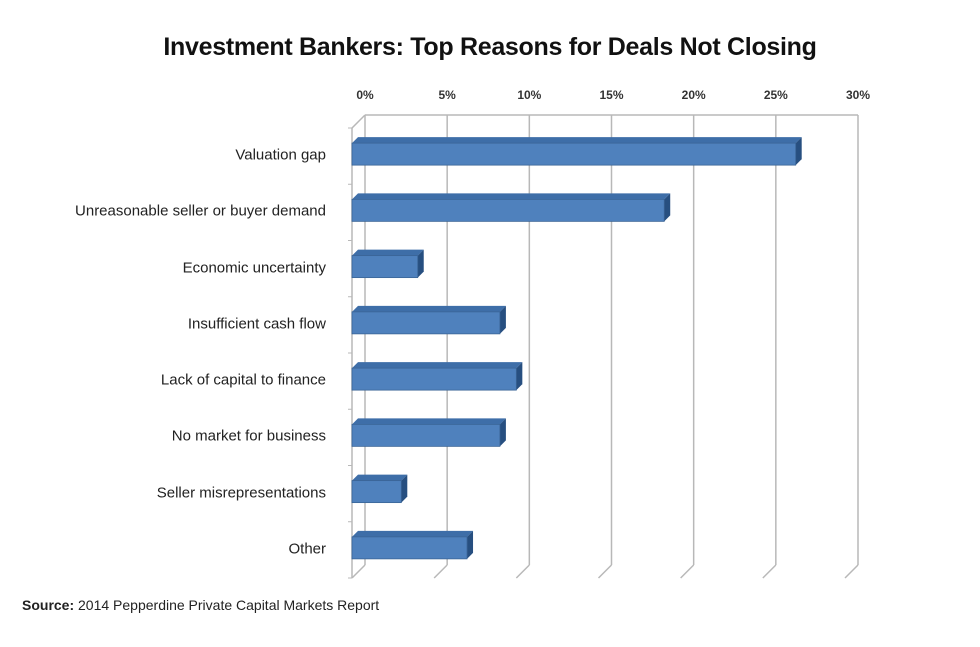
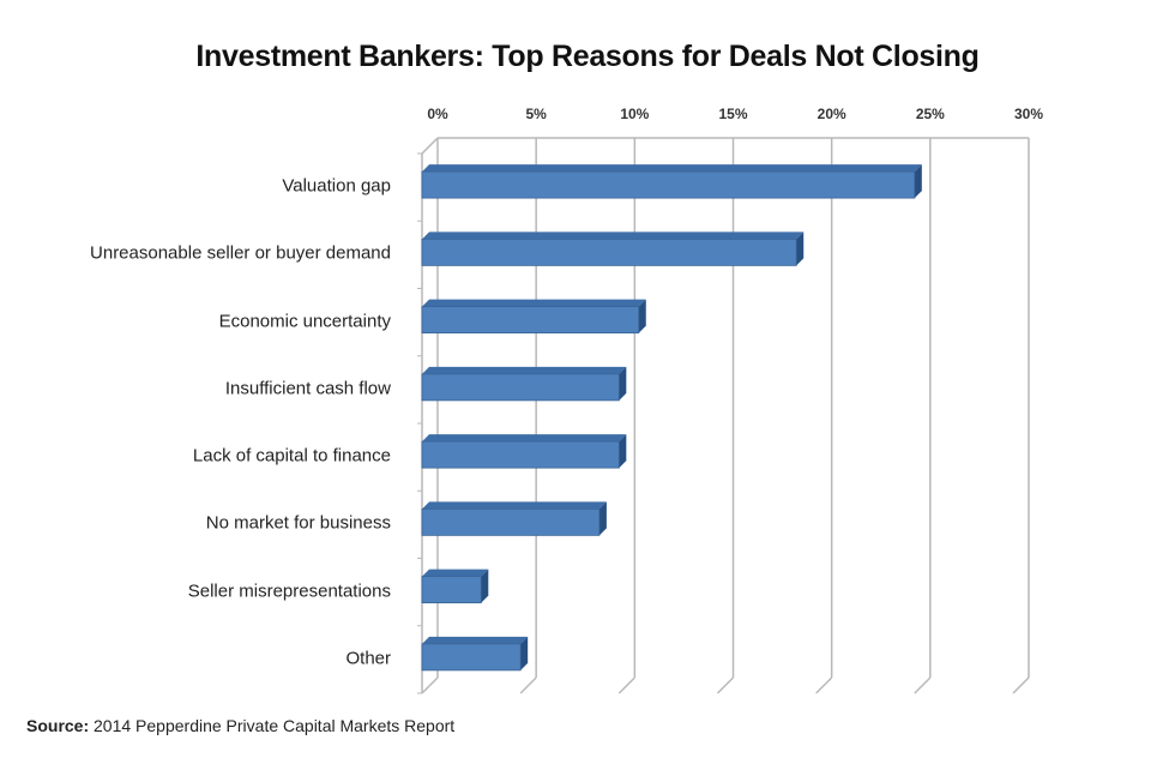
Valuation gap: 27% -> 25%
Economic uncertainty: 4% -> 11%
Insufficient cash flow: 9% -> 10%
Other: 7% -> 5%
